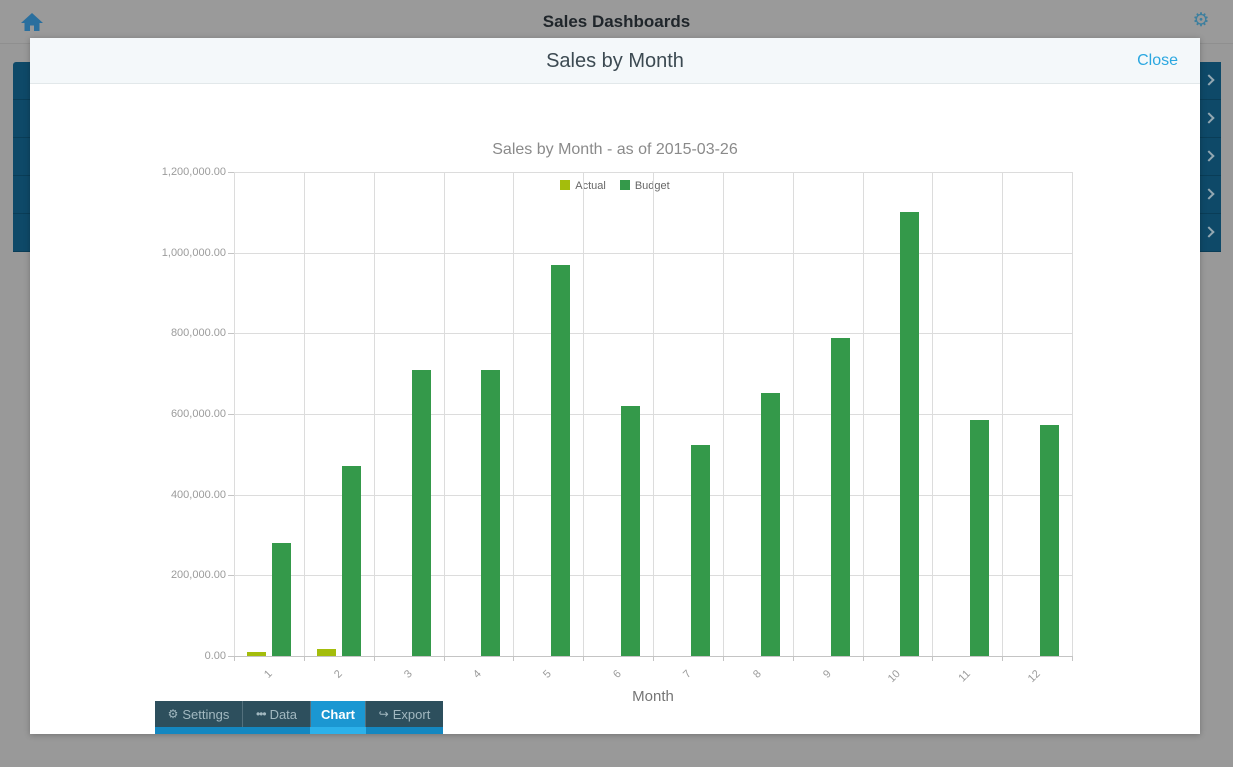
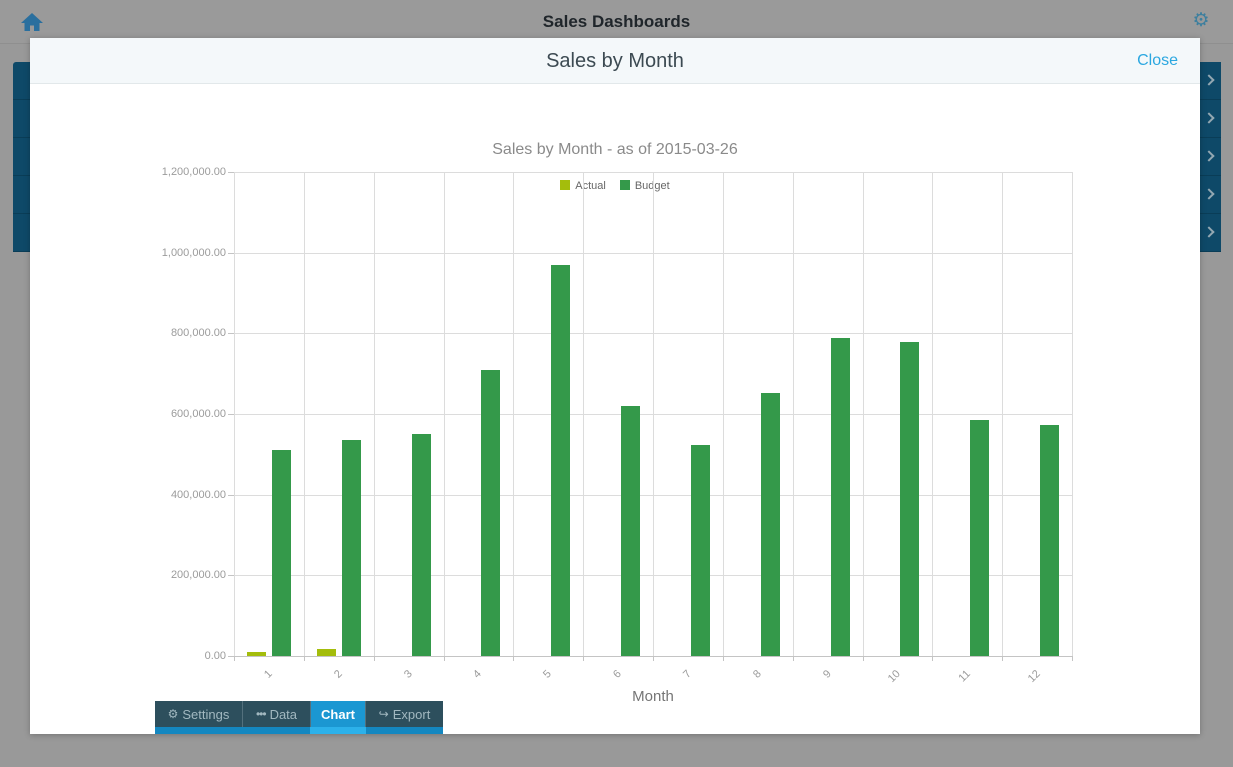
Budget/1: 280000 -> 510000
Budget/2: 470000 -> 540000
Budget/3: 710000 -> 550000
Budget/10: 1100000 -> 780000
